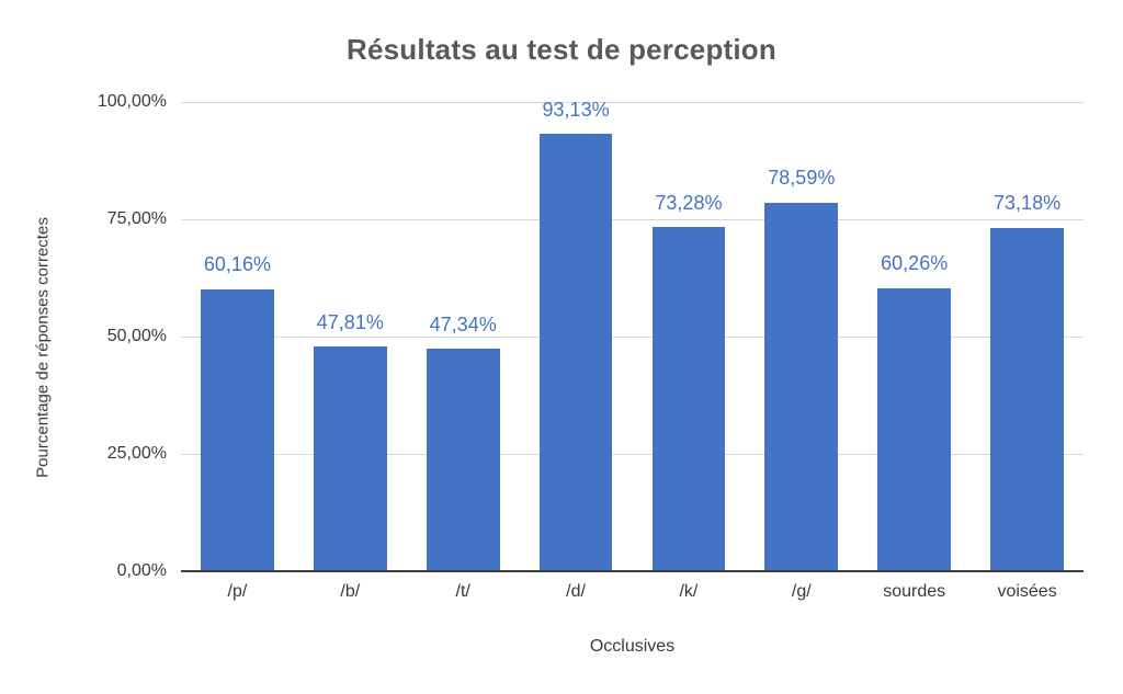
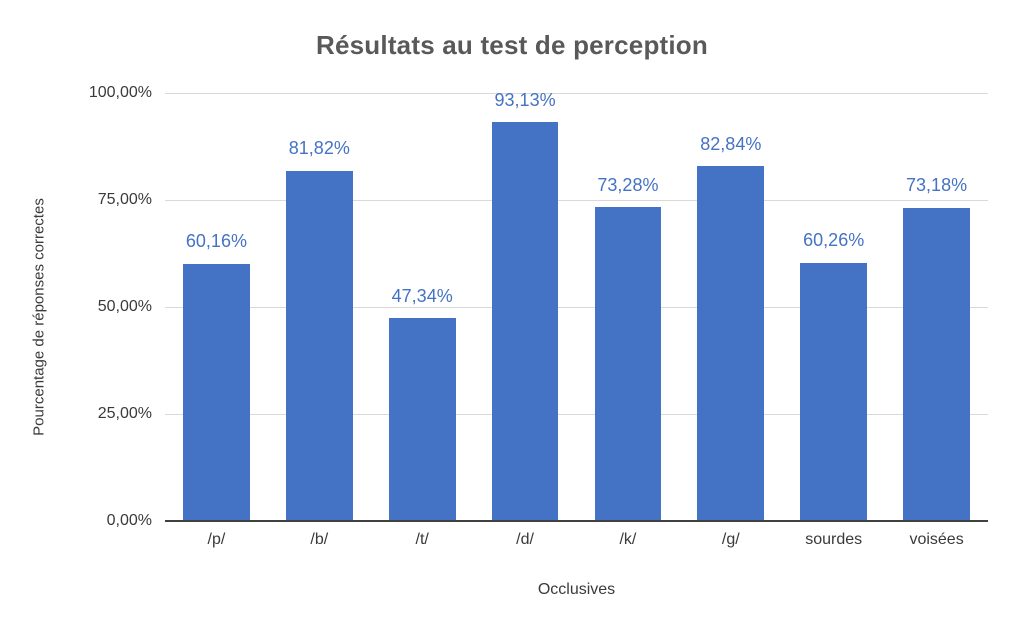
/b/: 47,81% -> 81,82%
/g/: 78,59% -> 82,84%
